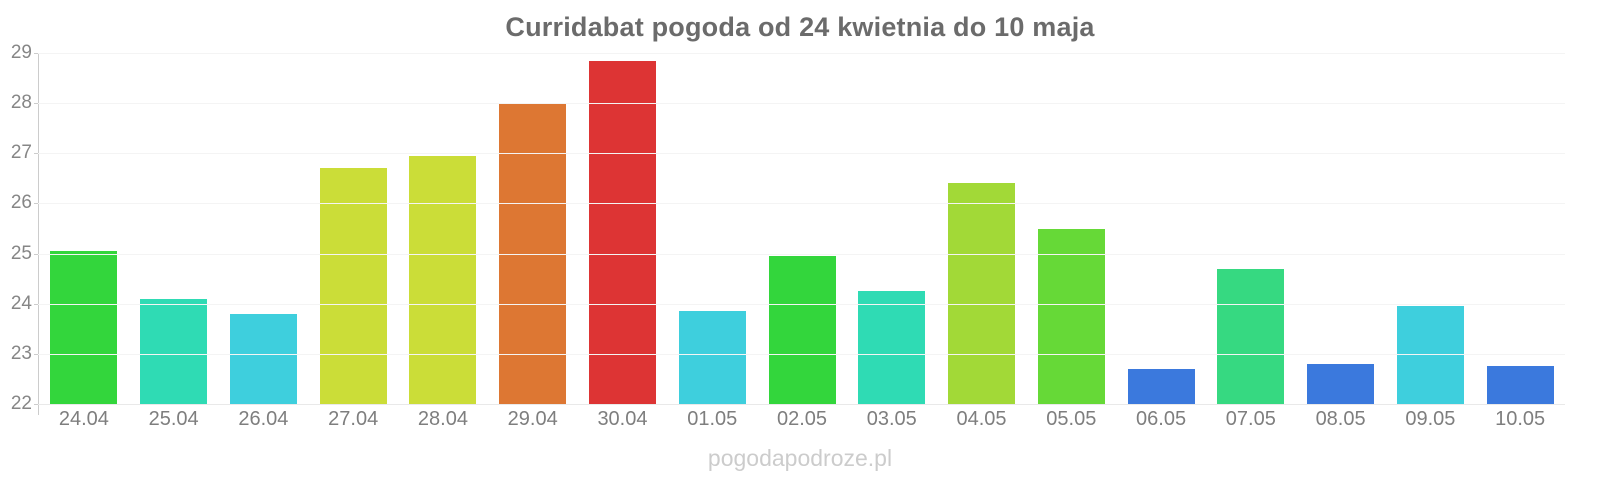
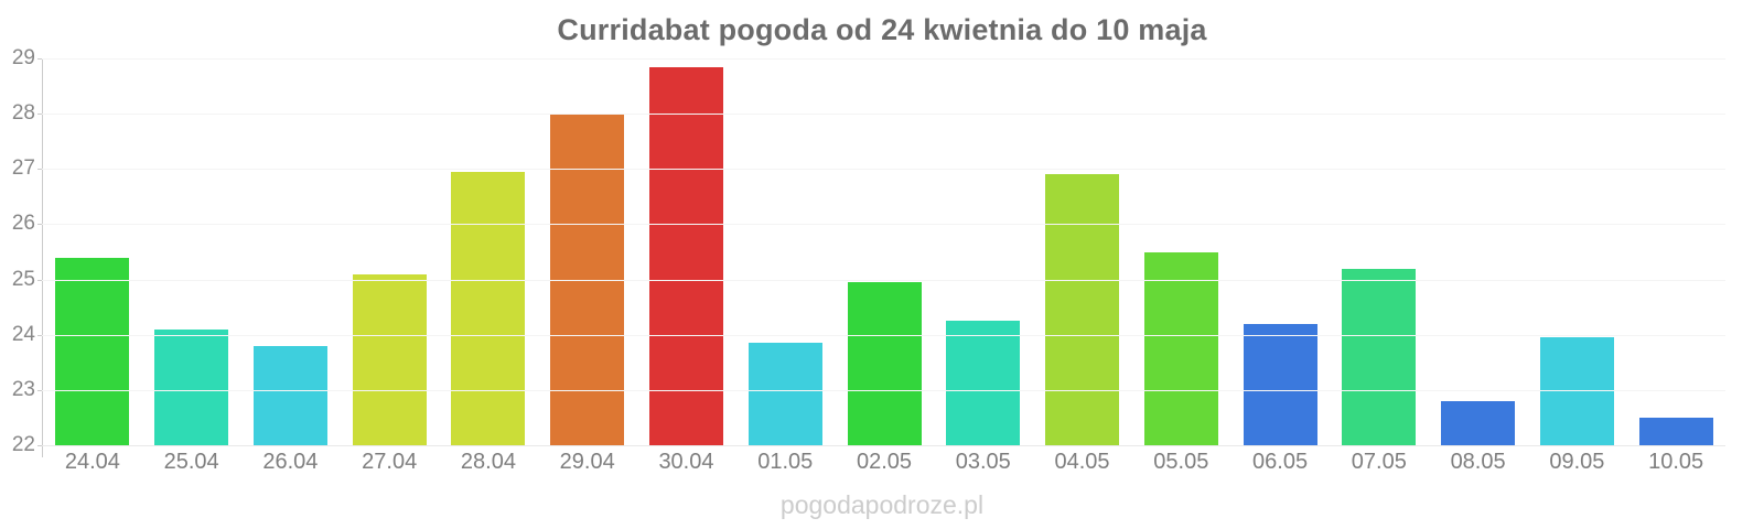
24.04: 25.1 -> 25.4
27.04: 26.7 -> 25.1
04.05: 26.4 -> 26.9
06.05: 22.7 -> 24.2
07.05: 24.7 -> 25.2
10.05: 22.8 -> 22.5
